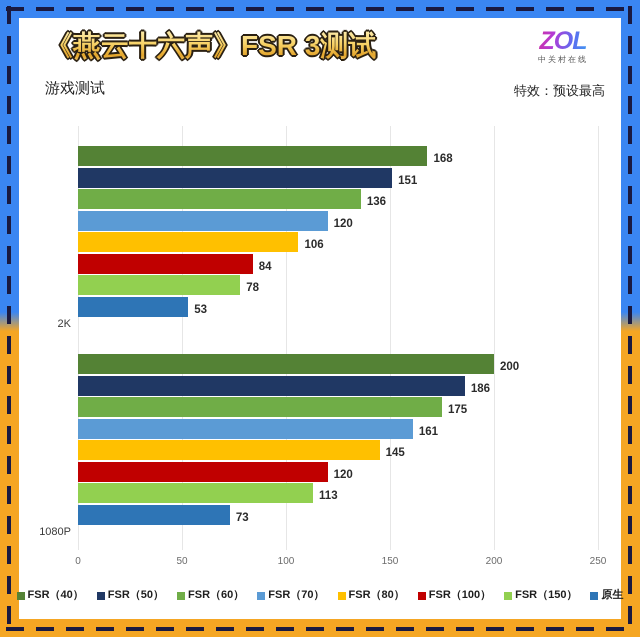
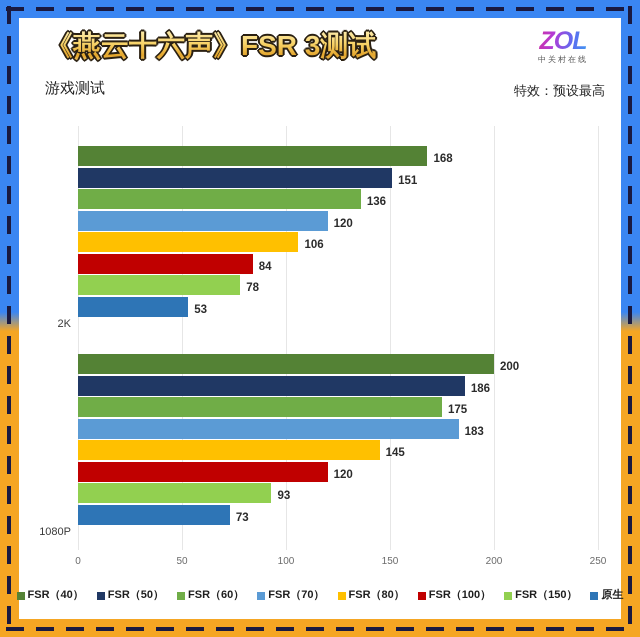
FSR（70）/1080P: 161 -> 183
FSR（150）/1080P: 113 -> 93
